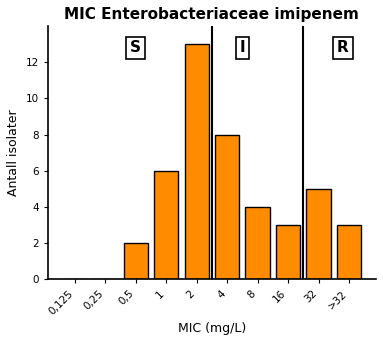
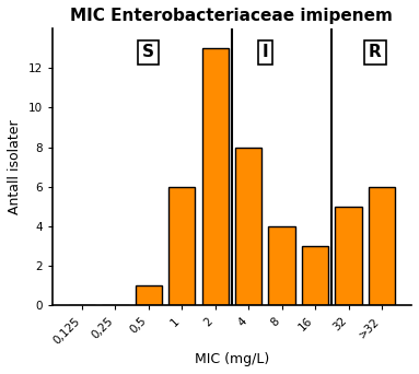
0,5: 2 -> 1
>32: 3 -> 6
